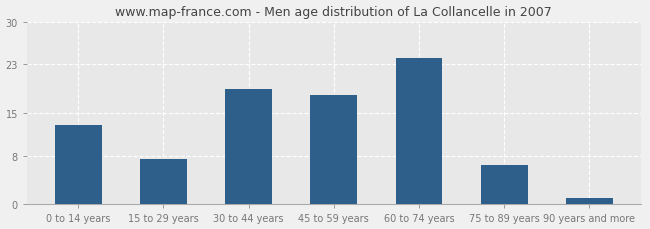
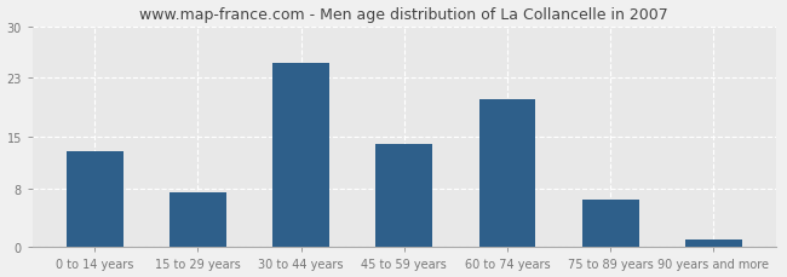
30 to 44 years: 19.0 -> 25.0
45 to 59 years: 18.0 -> 14.0
60 to 74 years: 24.0 -> 20.0
